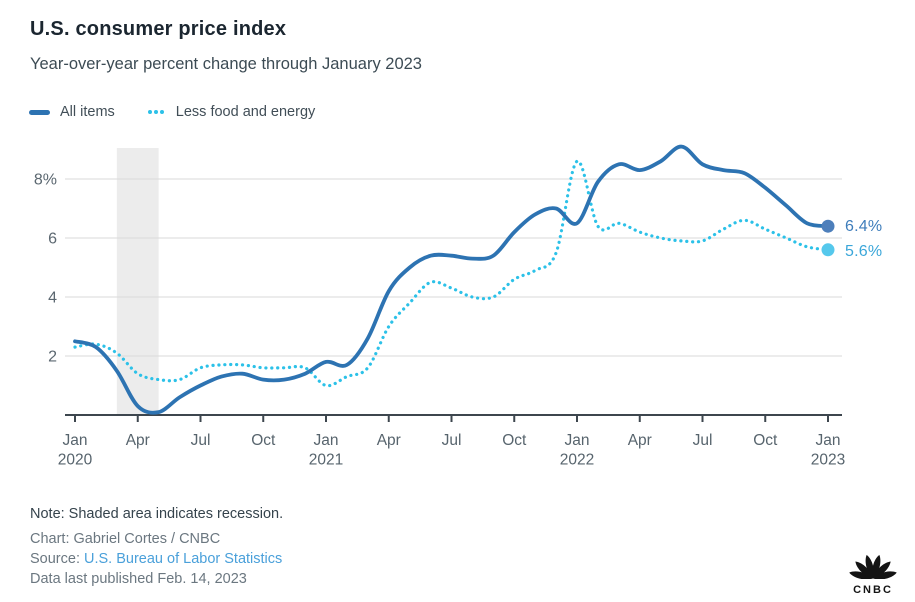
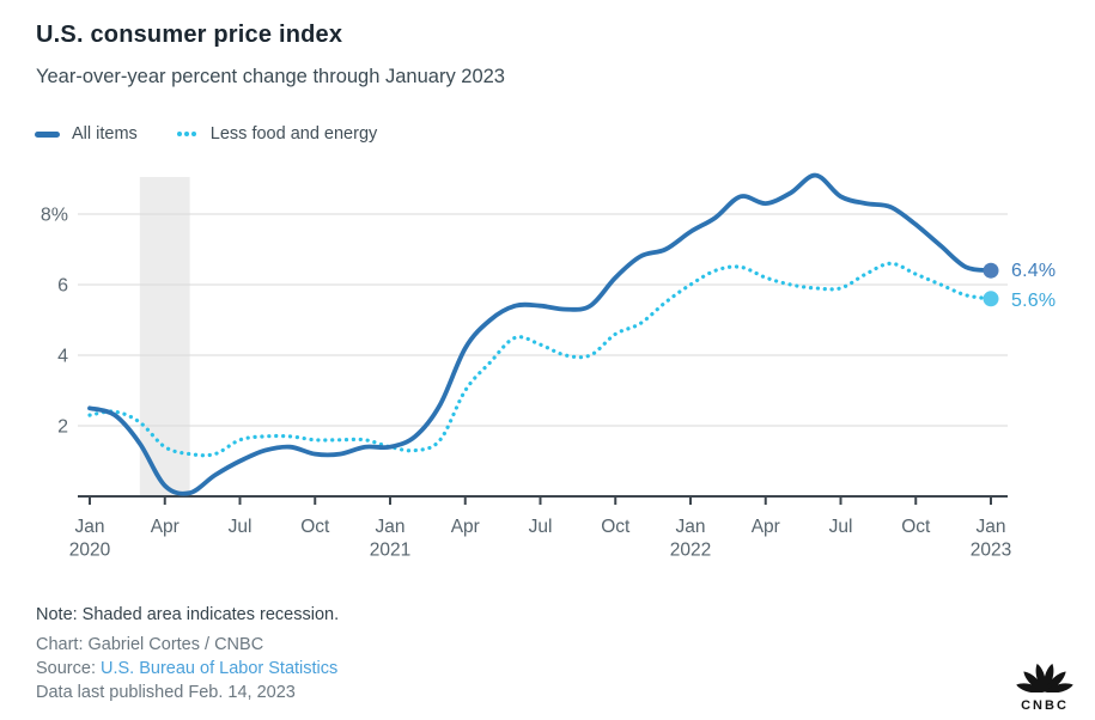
All items/Jan 2021: 1.8% -> 1.4%
Less food and energy/Jan 2021: 1.0% -> 1.4%
All items/Jan 2022: 6.5% -> 7.5%
Less food and energy/Jan 2022: 8.6% -> 6.0%
